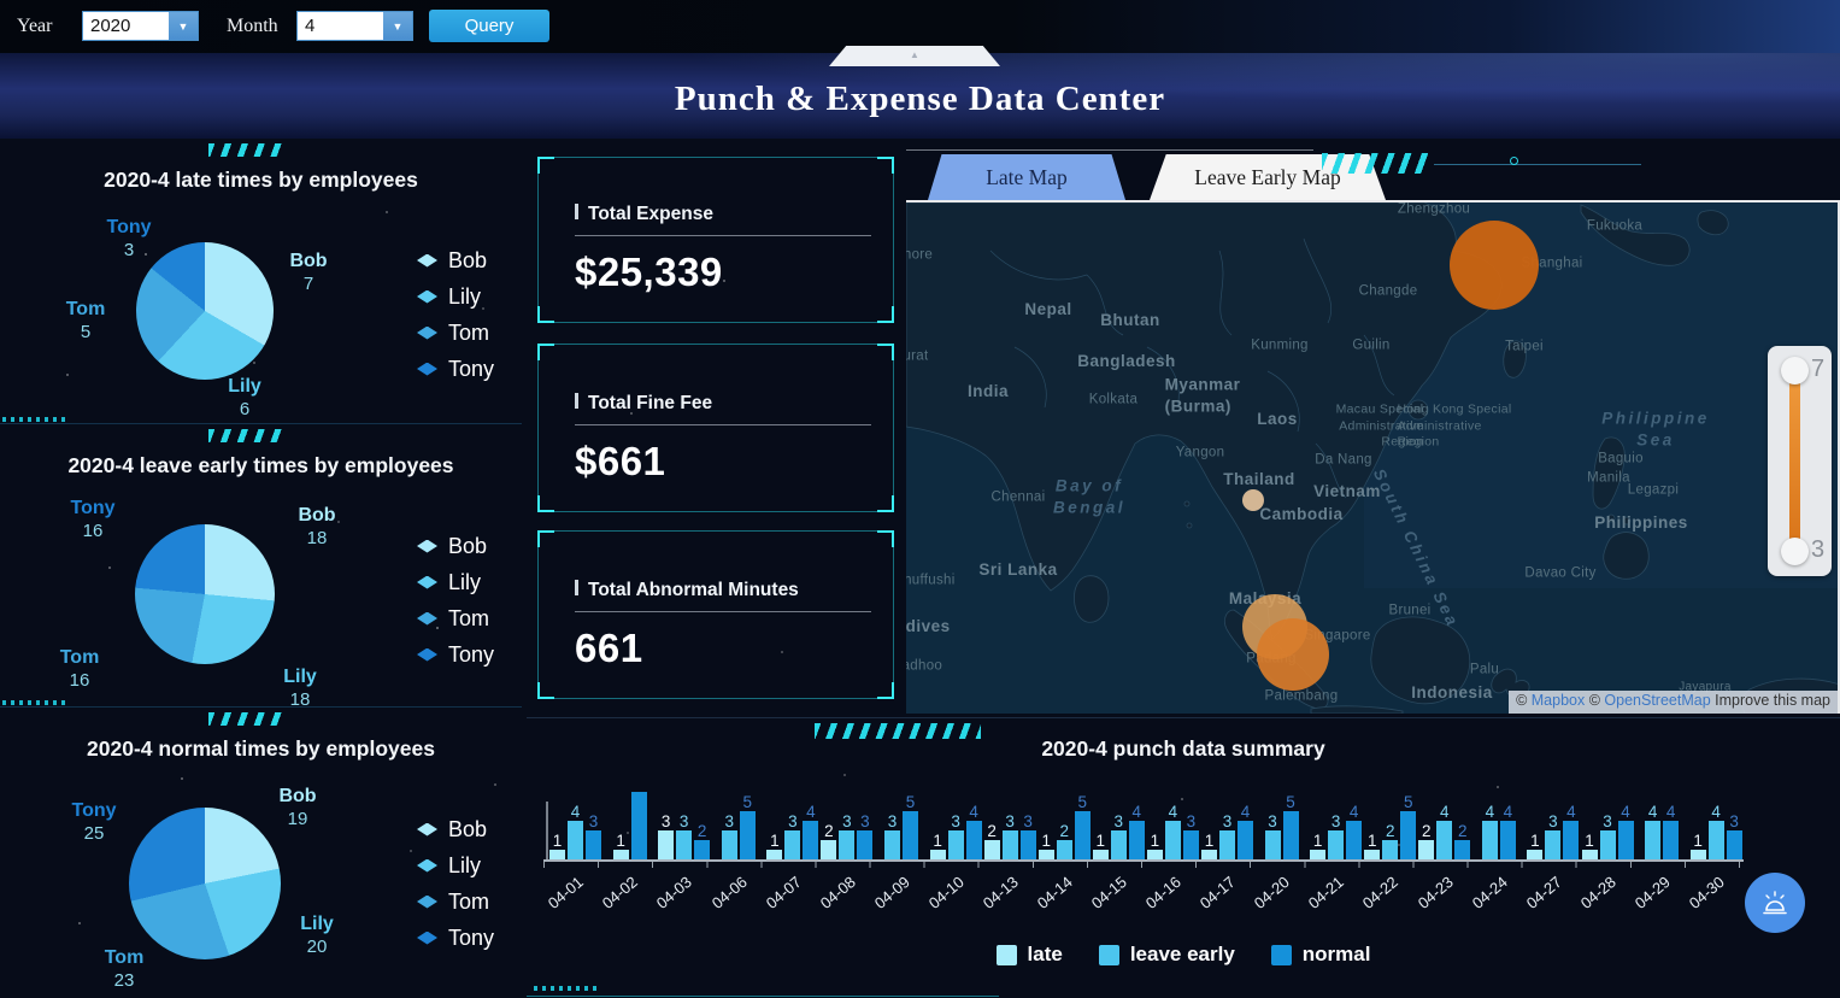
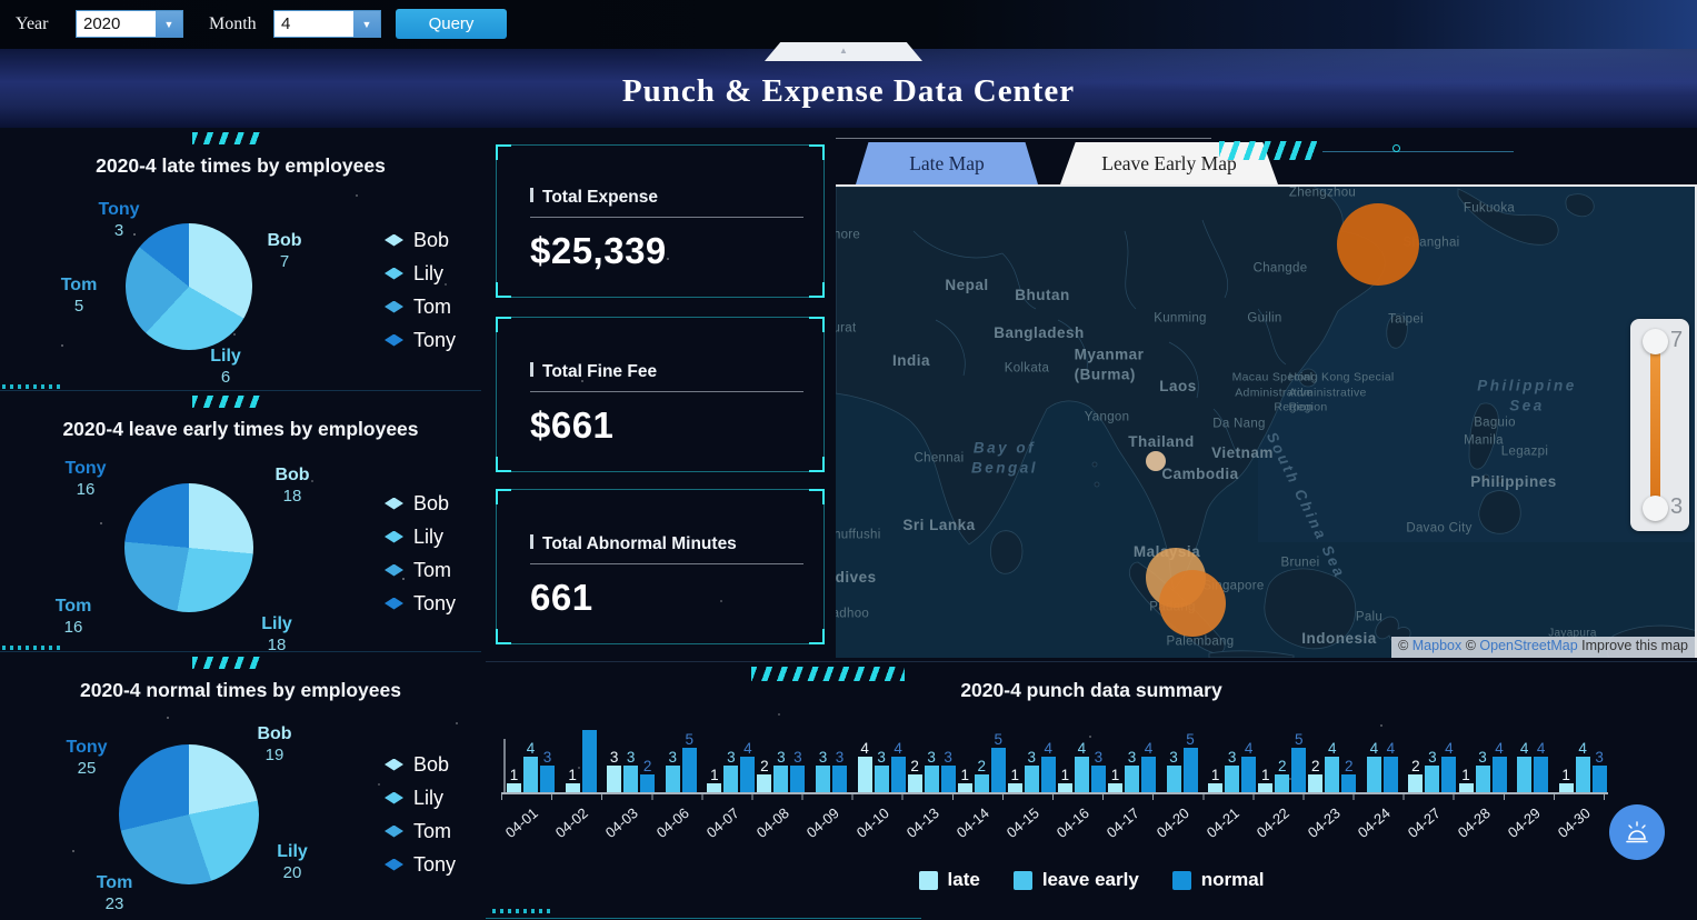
2020-4 punch data summary/normal/04-09: 5 -> 3
2020-4 punch data summary/late/04-10: 1 -> 4
2020-4 punch data summary/late/04-27: 1 -> 2
